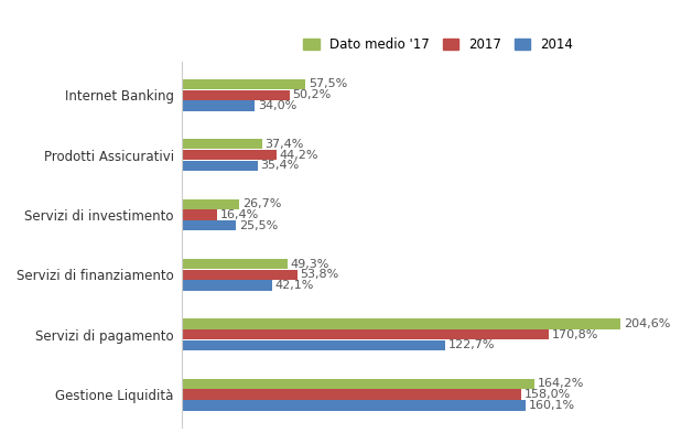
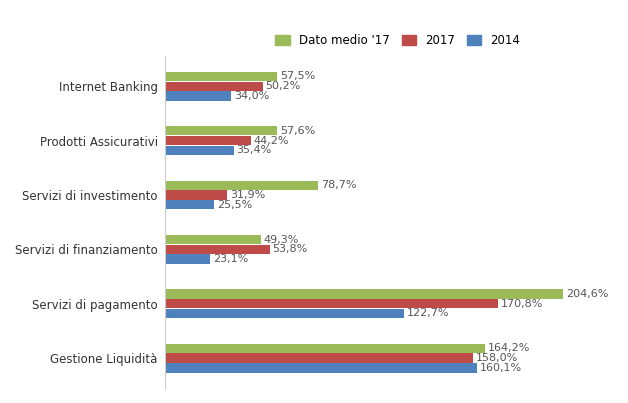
Dato medio '17/Prodotti Assicurativi: 37,4% -> 57,6%
Dato medio '17/Servizi di investimento: 26,7% -> 78,7%
2017/Servizi di investimento: 16,4% -> 31,9%
2014/Servizi di finanziamento: 42,1% -> 23,1%
